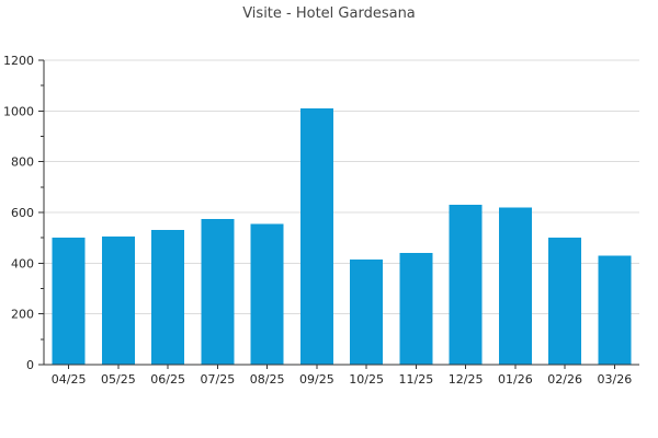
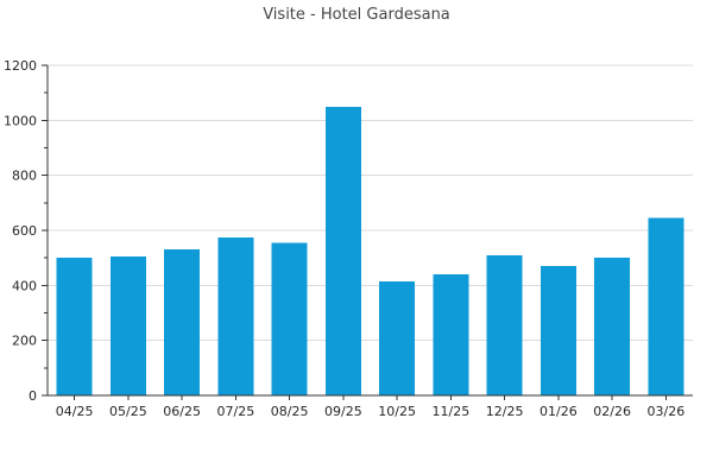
09/25: 1010 -> 1050
12/25: 630 -> 510
01/26: 620 -> 470
03/26: 430 -> 640
